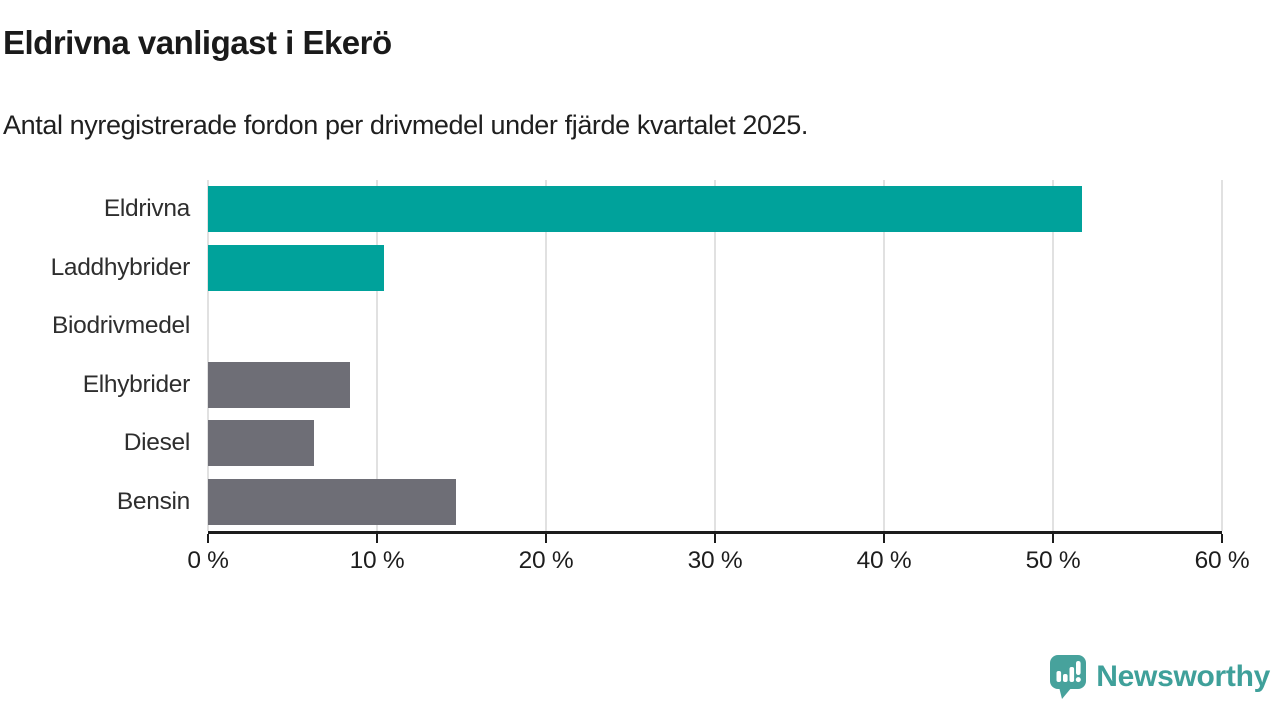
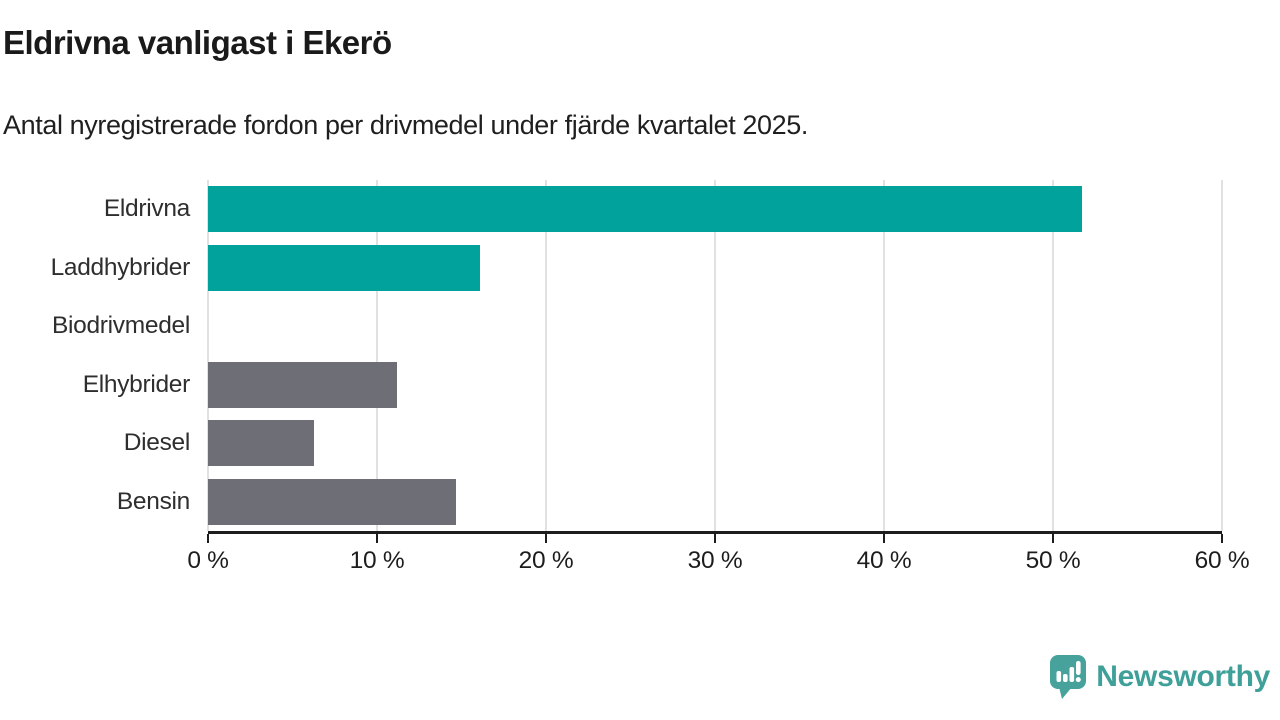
Laddhybrider: 10.4% -> 16.1%
Elhybrider: 8.4% -> 11.2%
